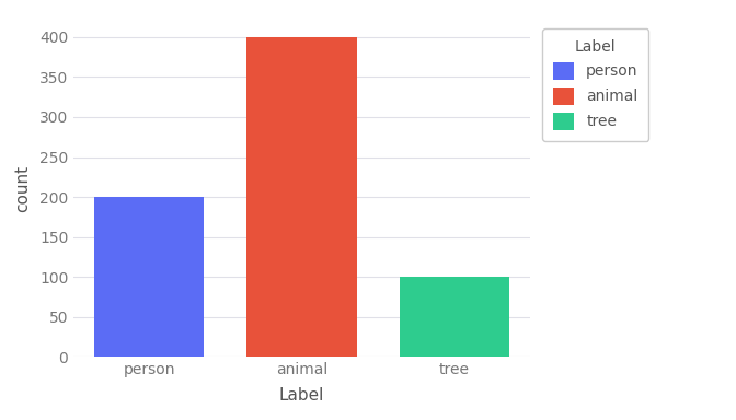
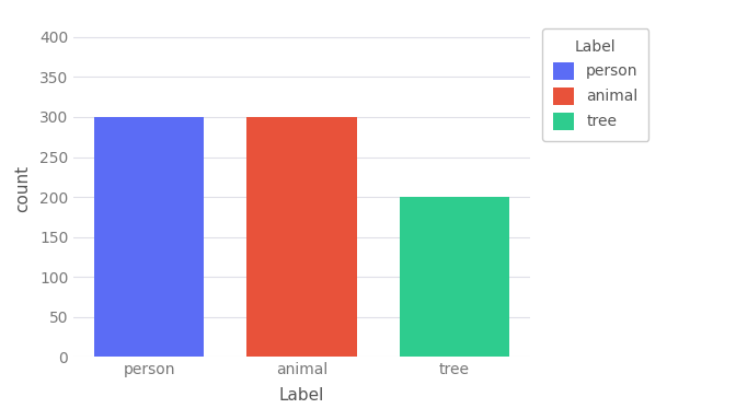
person: 200 -> 300
animal: 400 -> 300
tree: 100 -> 200
